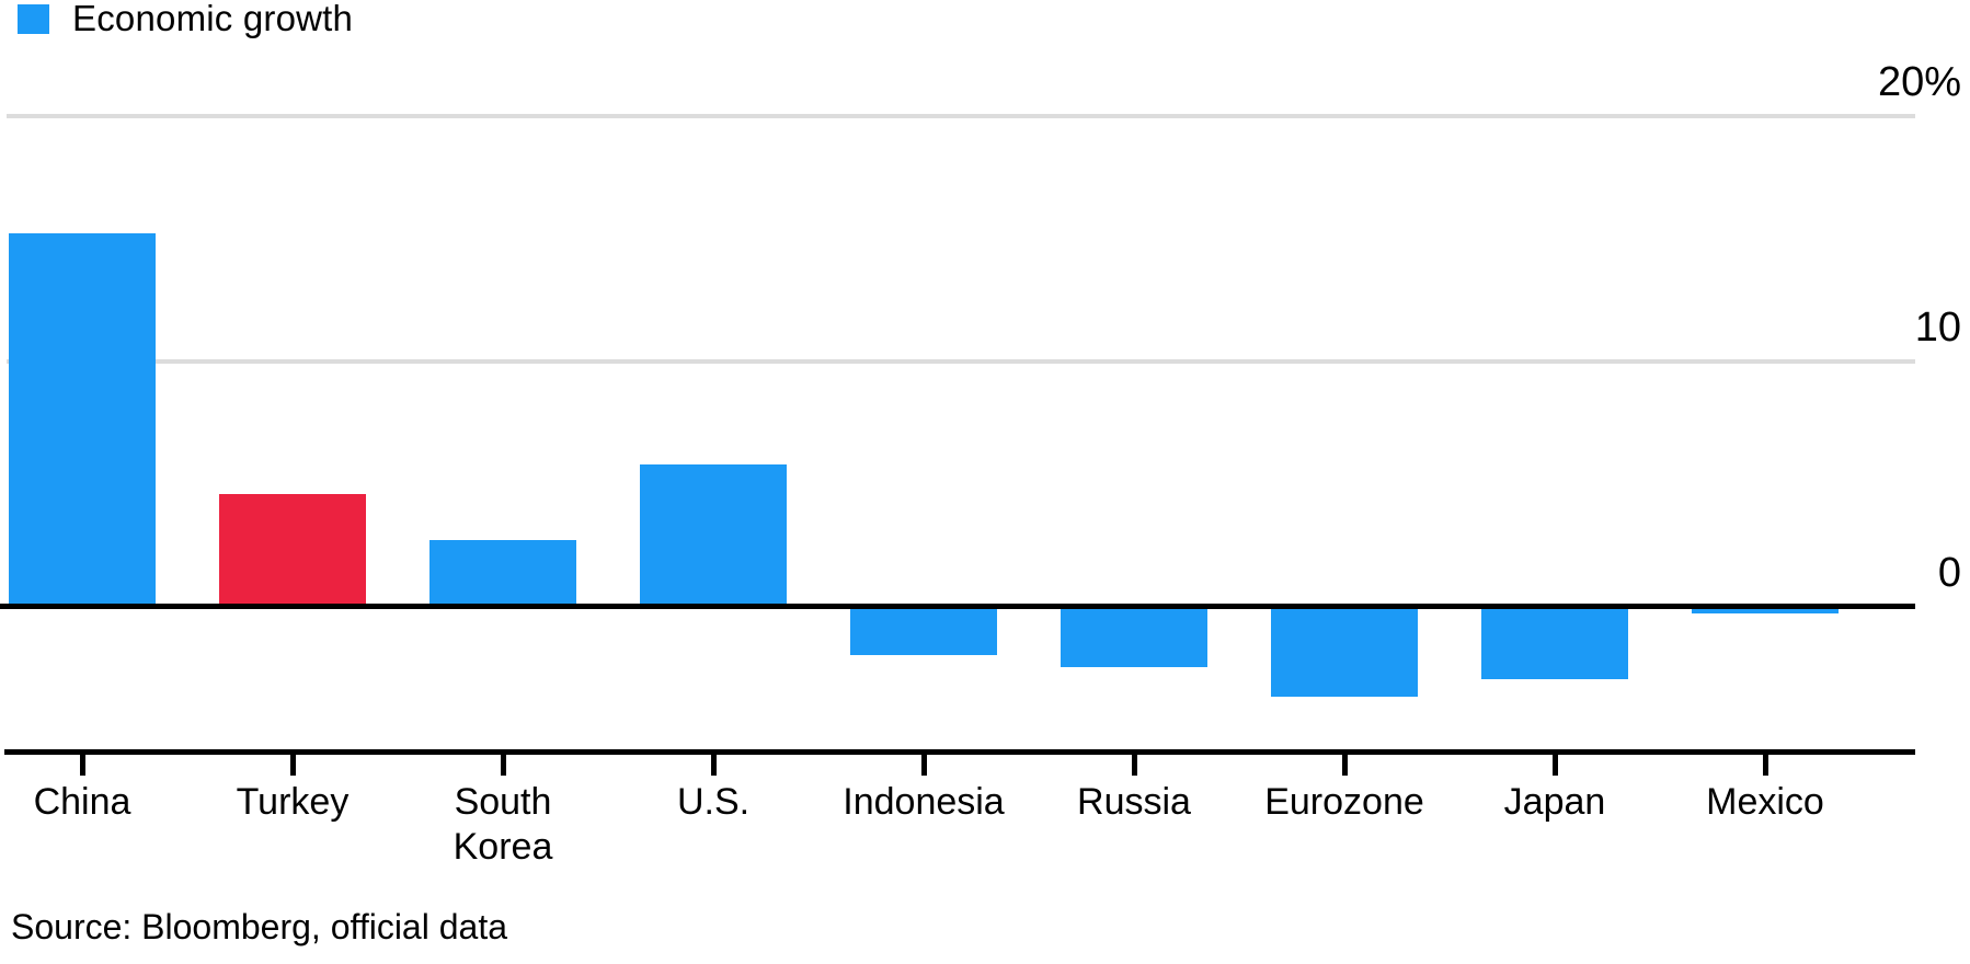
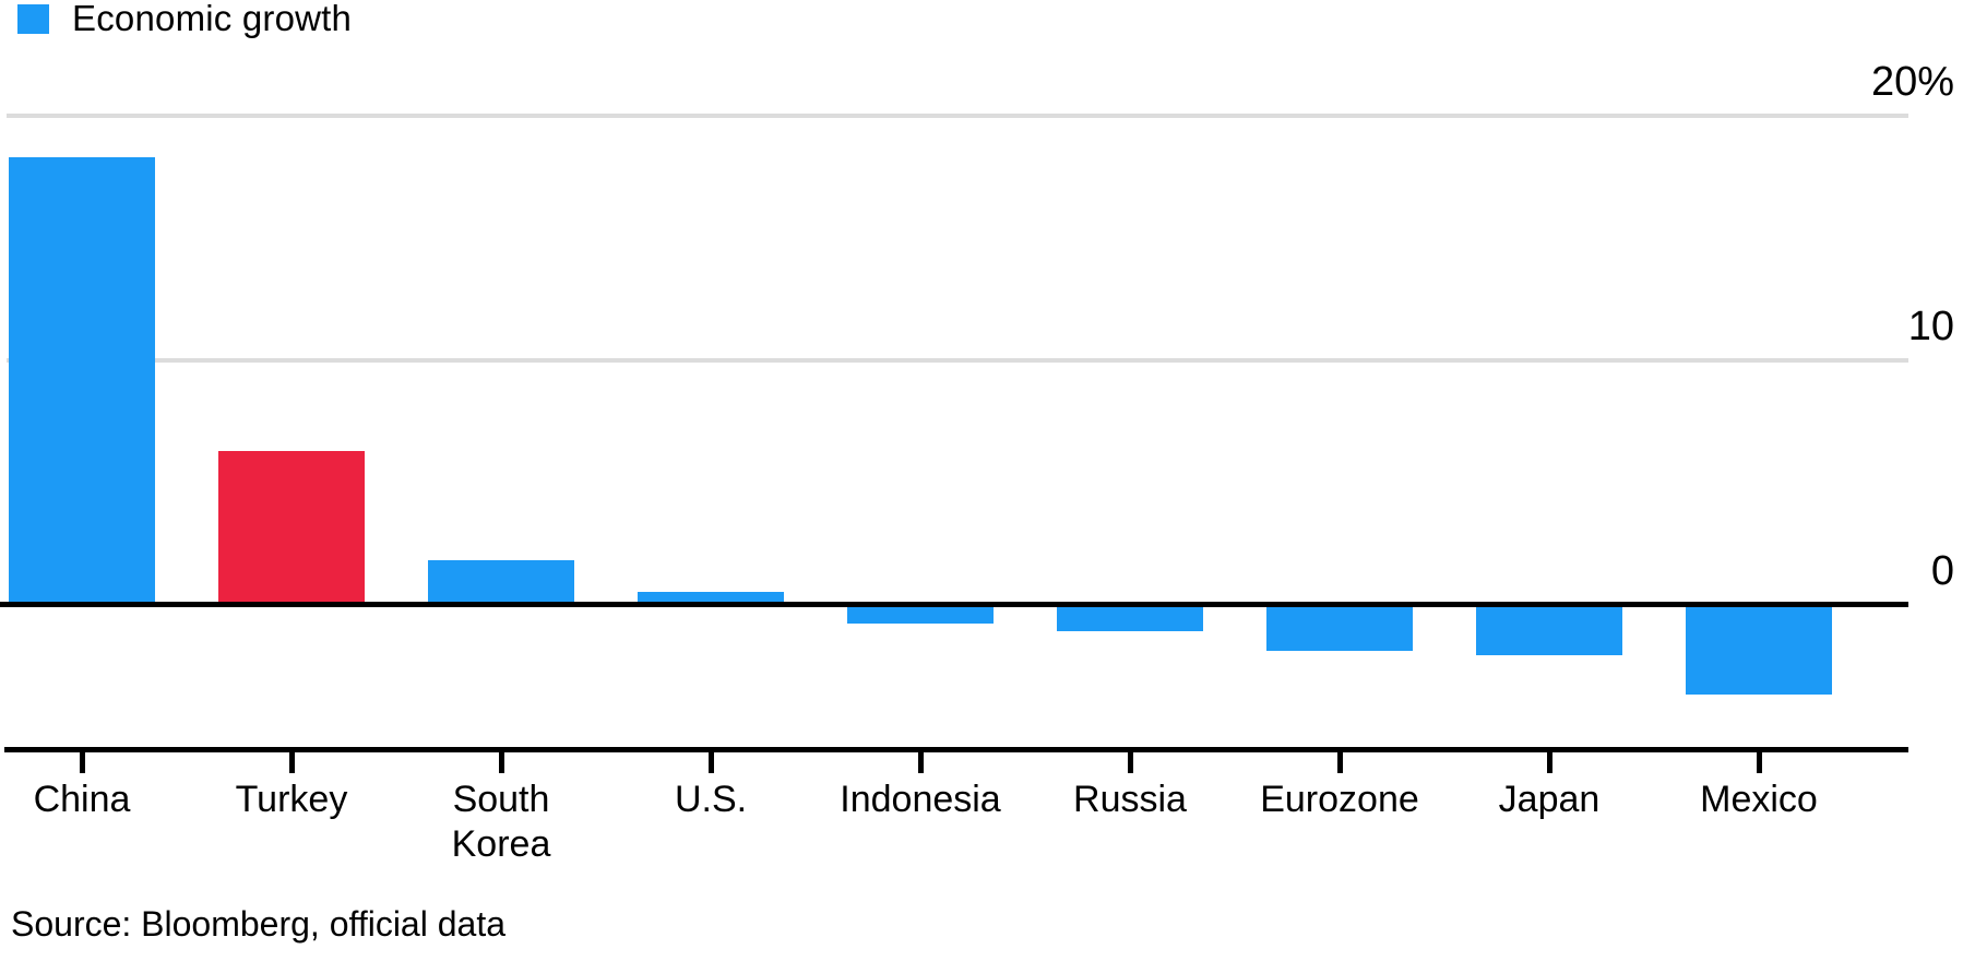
China: 15.2% -> 18.3%
Turkey: 4.6% -> 6.3%
South Korea: 2.7% -> 1.8%
U.S.: 5.8% -> 0.5%
Indonesia: -1.9% -> -0.7%
Russia: -2.4% -> -1.0%
Eurozone: -3.6% -> -1.8%
Japan: -2.9% -> -2.0%
Mexico: -0.2% -> -3.6%
